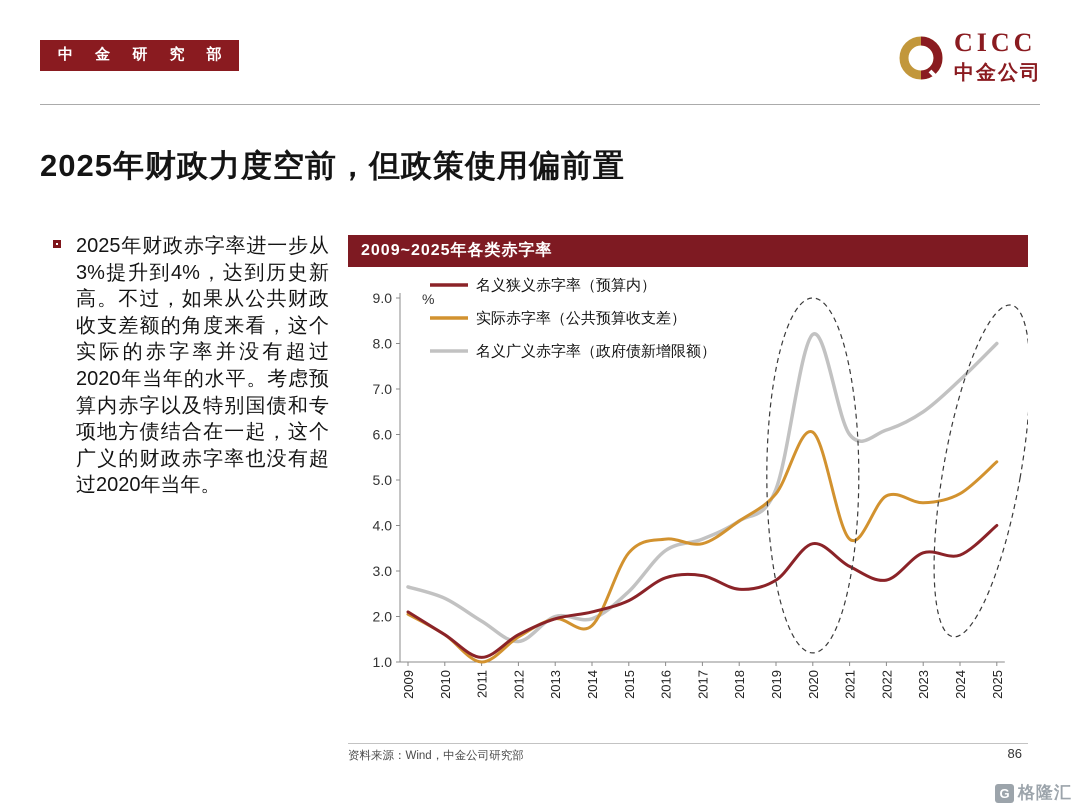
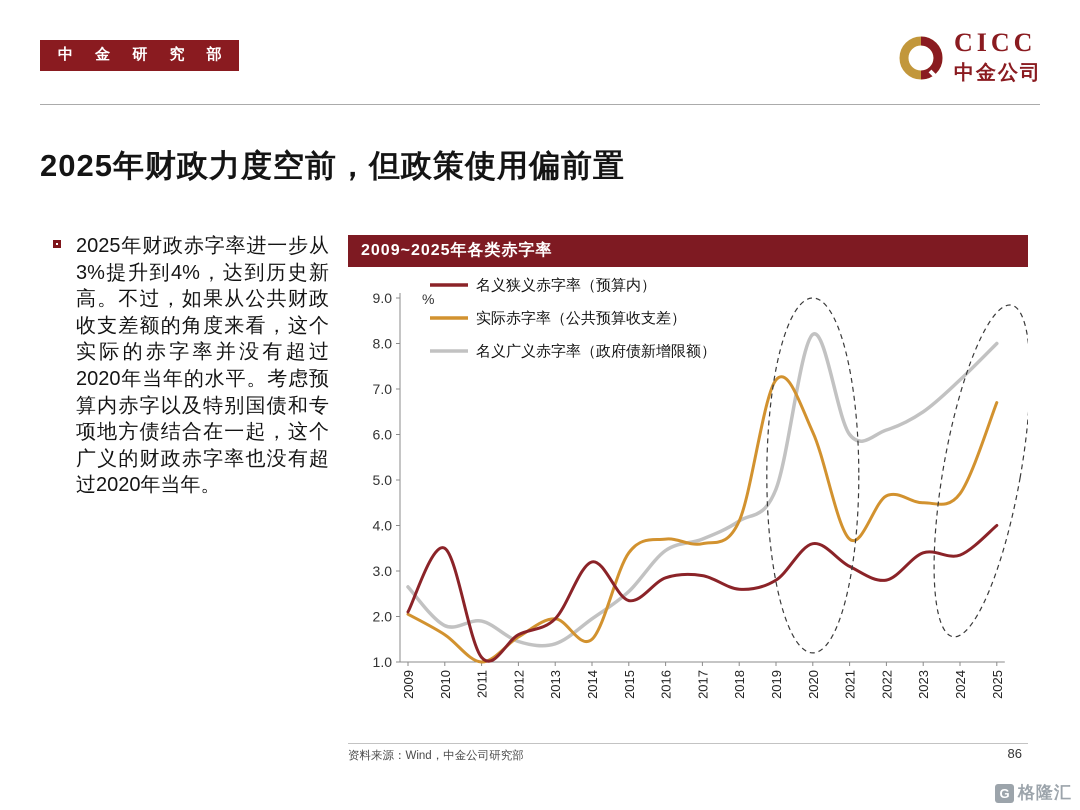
名义狭义赤字率（预算内）/2010: 1.6 -> 3.5
名义广义赤字率（政府债新增限额）/2010: 2.4 -> 1.8
名义广义赤字率（政府债新增限额）/2013: 2.0 -> 1.4
名义狭义赤字率（预算内）/2014: 2.1 -> 3.2
实际赤字率（公共预算收支差）/2014: 1.8 -> 1.5
实际赤字率（公共预算收支差）/2019: 4.7 -> 7.2
实际赤字率（公共预算收支差）/2025: 5.4 -> 6.7
